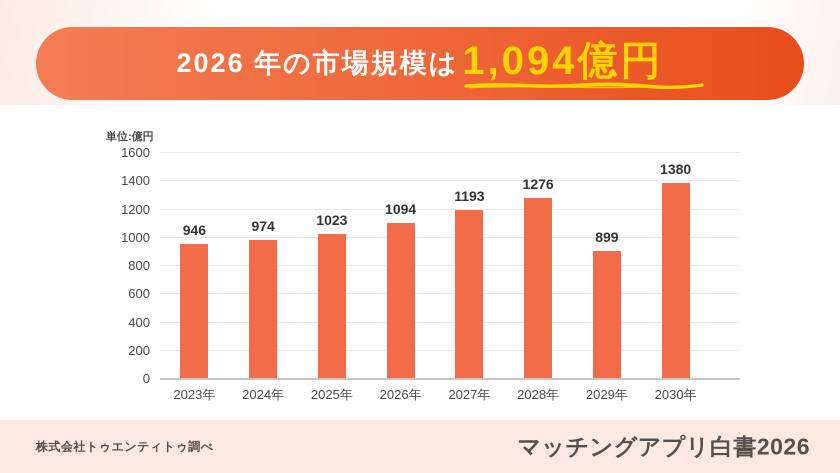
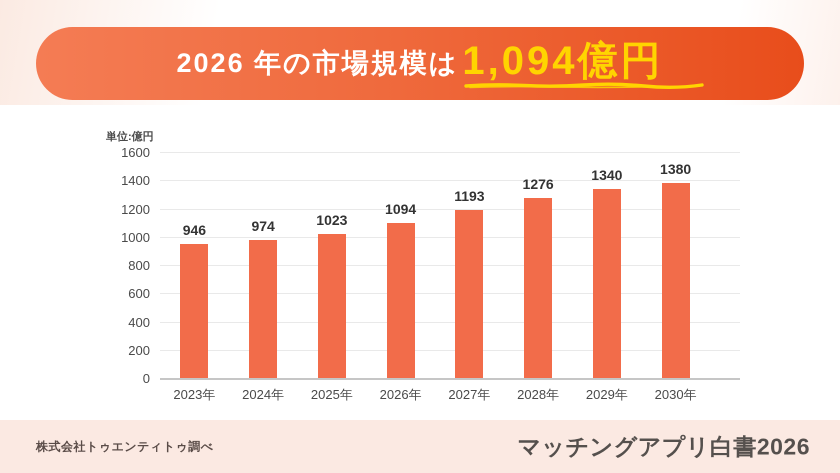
2029年: 899 -> 1340
